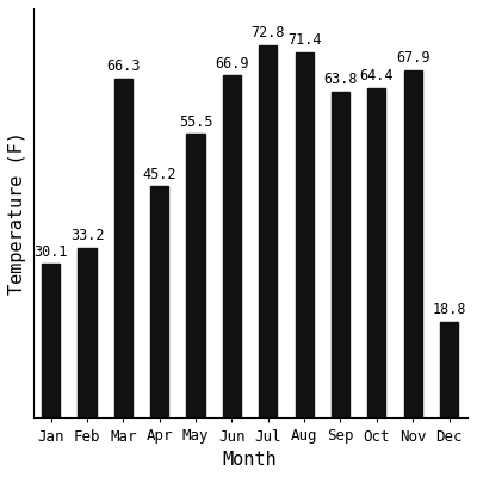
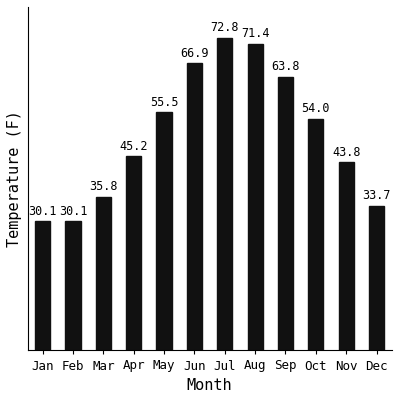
Feb: 33.2 -> 30.1
Mar: 66.3 -> 35.8
Oct: 64.4 -> 54.0
Nov: 67.9 -> 43.8
Dec: 18.8 -> 33.7
